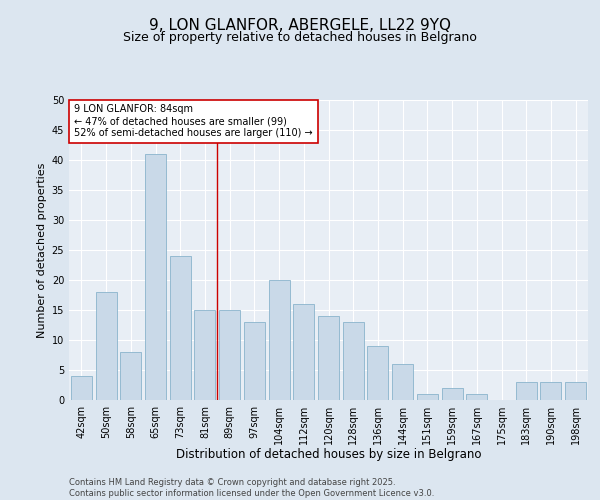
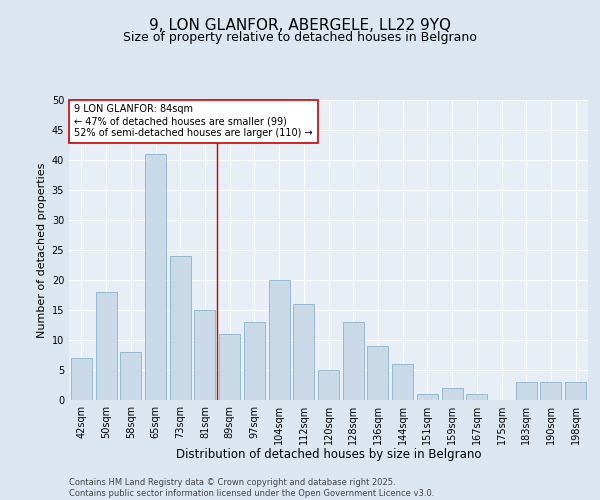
42sqm: 4 -> 7
89sqm: 15 -> 11
120sqm: 14 -> 5
